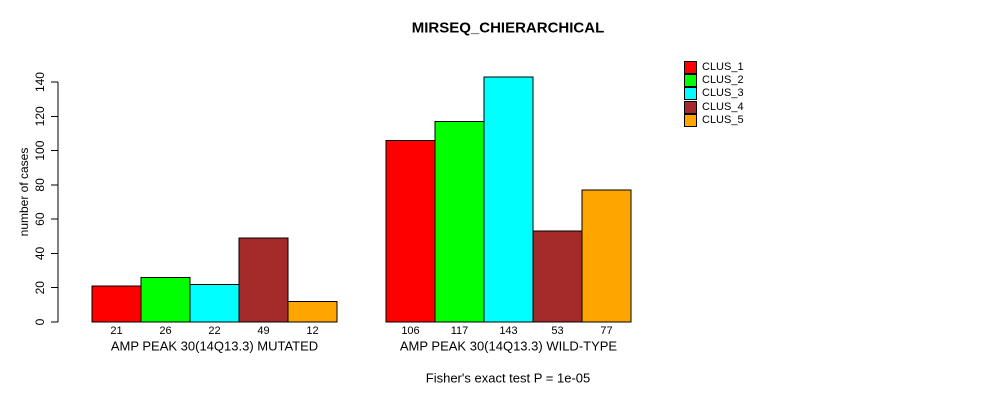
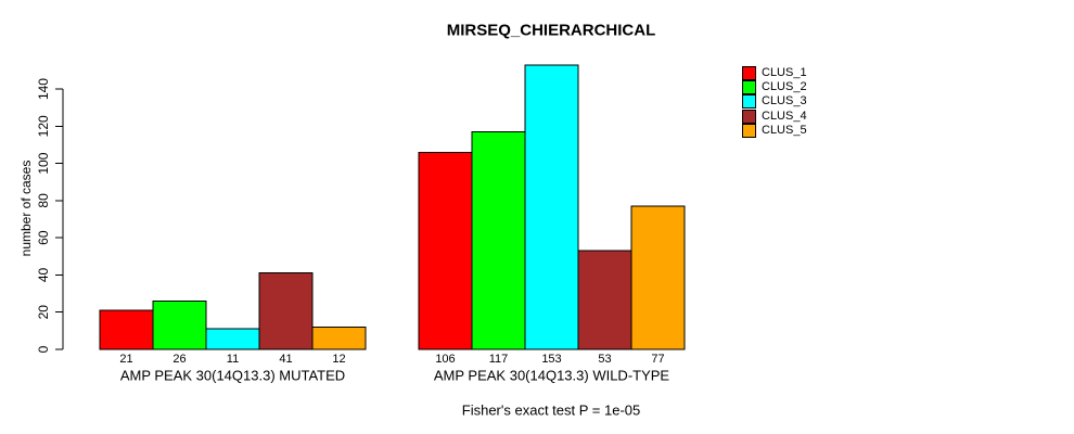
CLUS_3/AMP PEAK 30(14Q13.3) MUTATED: 22 -> 11
CLUS_4/AMP PEAK 30(14Q13.3) MUTATED: 49 -> 41
CLUS_3/AMP PEAK 30(14Q13.3) WILD-TYPE: 143 -> 153
